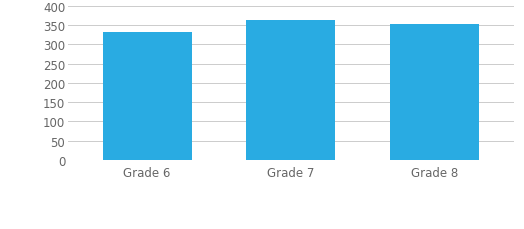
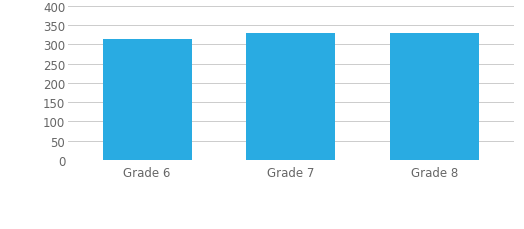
Grade 6: 333 -> 315
Grade 7: 363 -> 330
Grade 8: 353 -> 330
